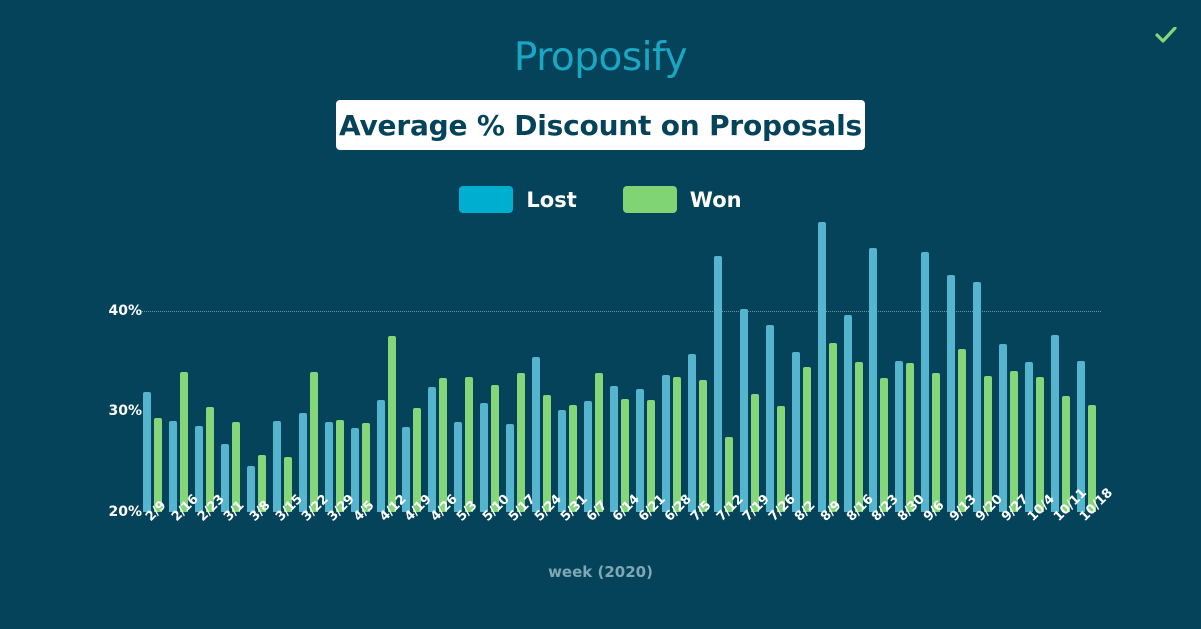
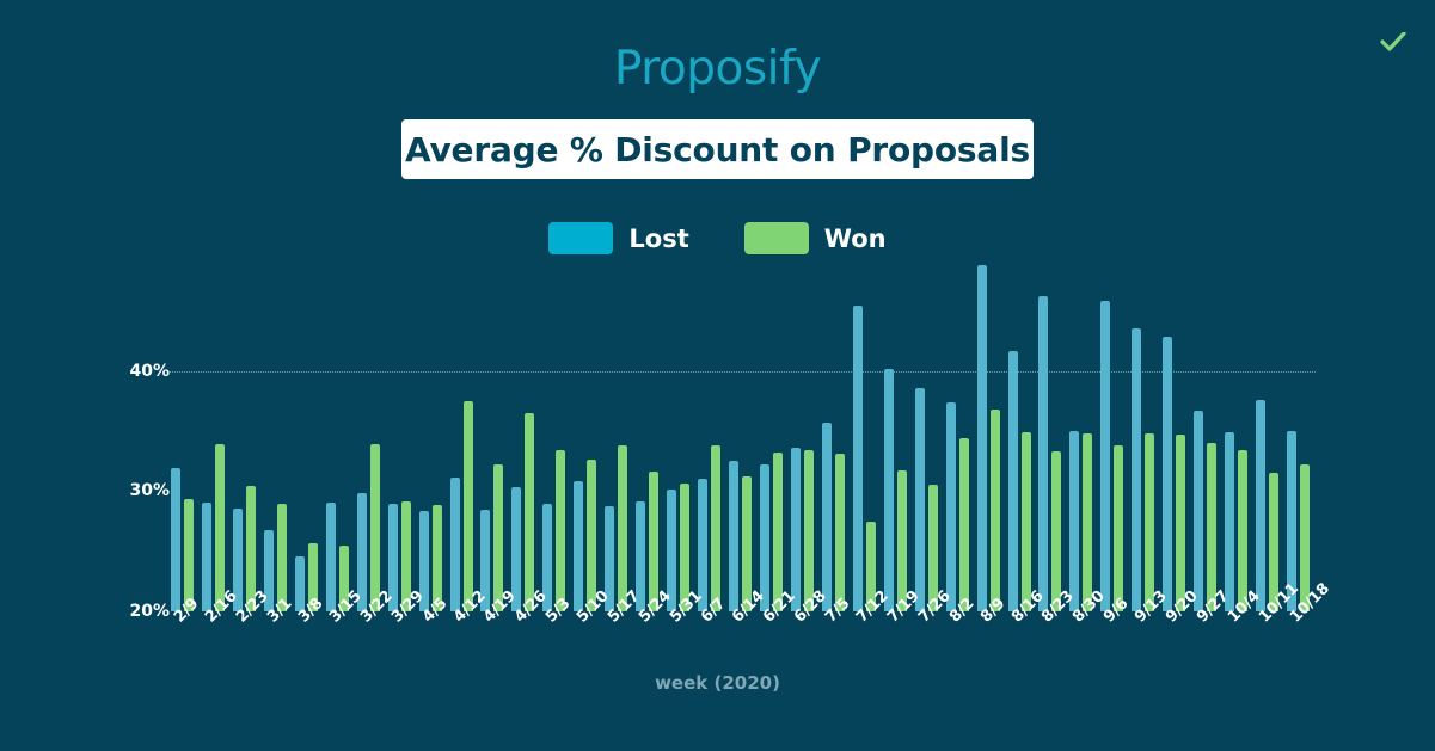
Won/4/19: 30.3% -> 32.2%
Lost/4/26: 32.4% -> 30.3%
Won/4/26: 33.3% -> 36.5%
Lost/5/24: 35.4% -> 29.1%
Won/6/21: 31.1% -> 33.2%
Lost/8/2: 35.9% -> 37.4%
Lost/8/16: 39.6% -> 41.7%
Won/9/13: 36.2% -> 34.8%
Won/9/20: 33.5% -> 34.7%
Won/10/18: 30.6% -> 32.2%
